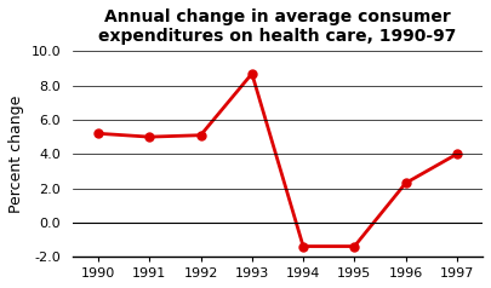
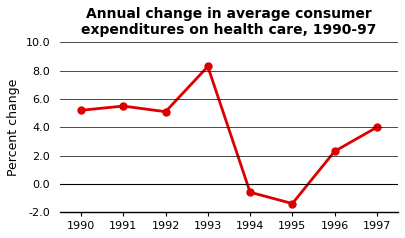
1991: 5.0 -> 5.5
1993: 8.7 -> 8.3
1994: -1.4 -> -0.6
